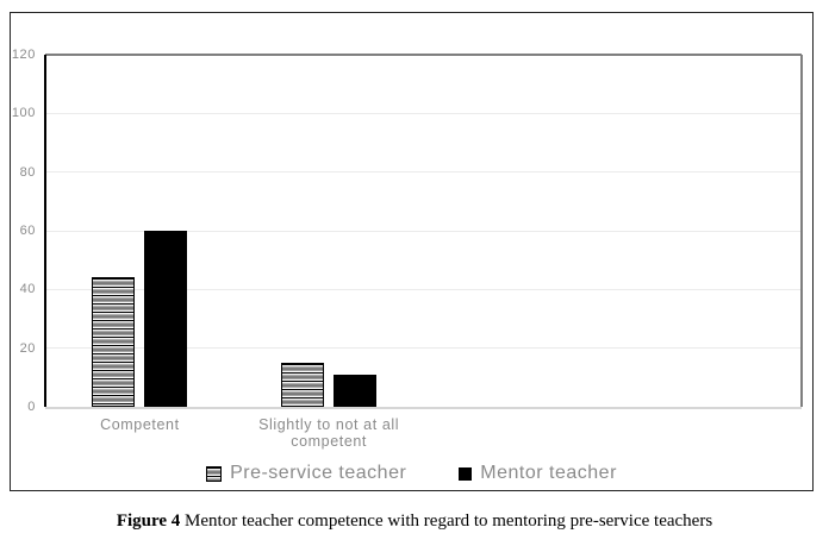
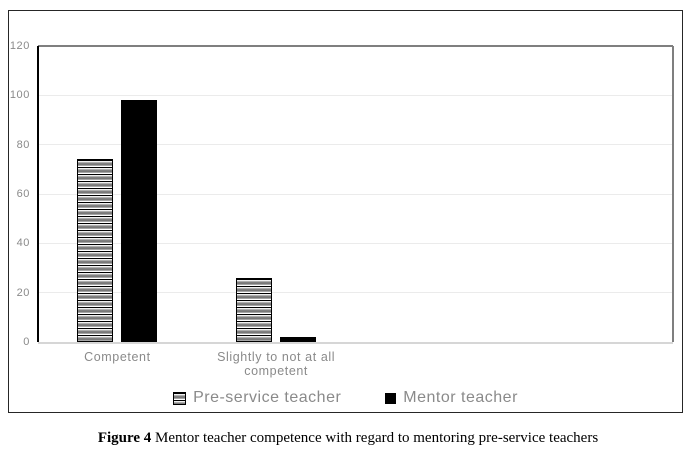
Pre-service teacher/Competent: 44 -> 74
Mentor teacher/Competent: 60 -> 98
Pre-service teacher/Slightly to not at all competent: 15 -> 26
Mentor teacher/Slightly to not at all competent: 11 -> 2
